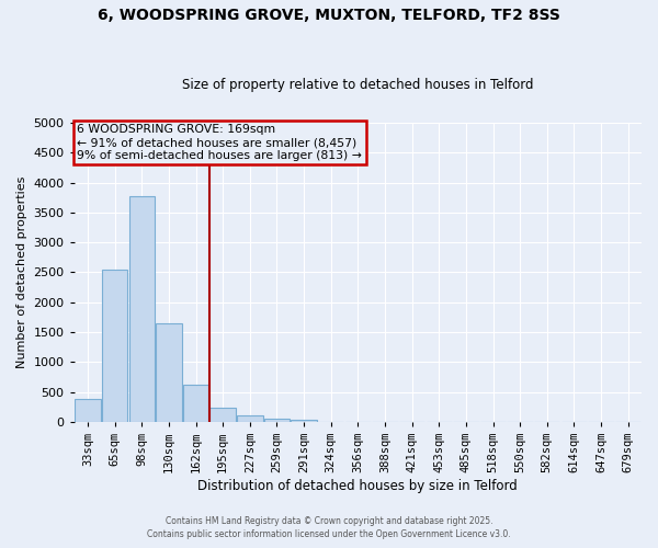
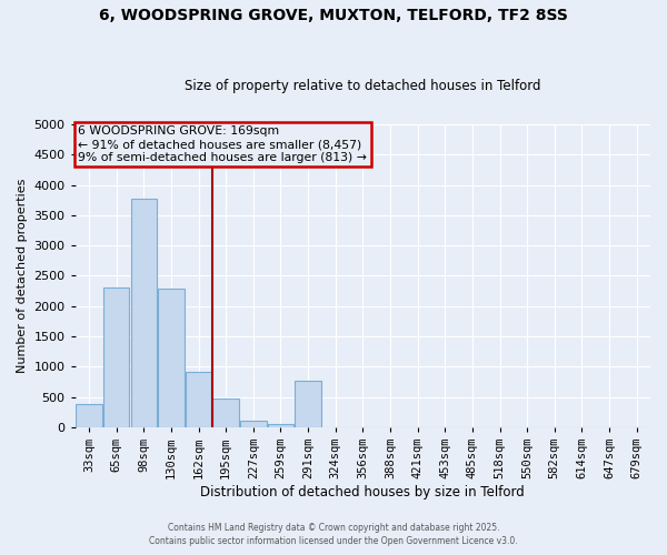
65sqm: 2550 -> 2300
130sqm: 1650 -> 2280
162sqm: 620 -> 920
195sqm: 240 -> 480
291sqm: 30 -> 760
